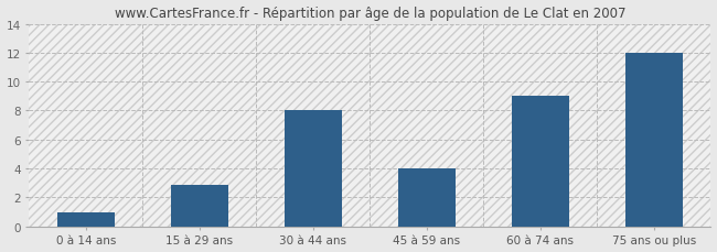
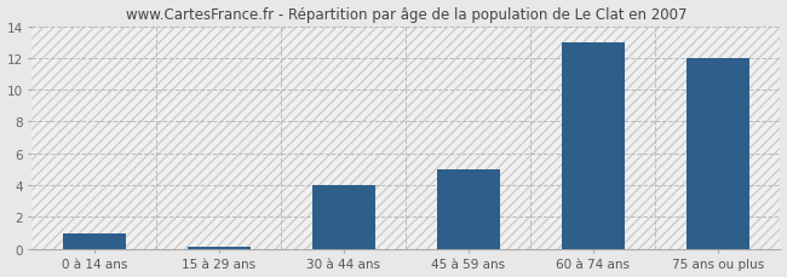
15 à 29 ans: 2.9 -> 0.1
30 à 44 ans: 8.0 -> 4.0
45 à 59 ans: 4.0 -> 5.0
60 à 74 ans: 9.0 -> 13.0
